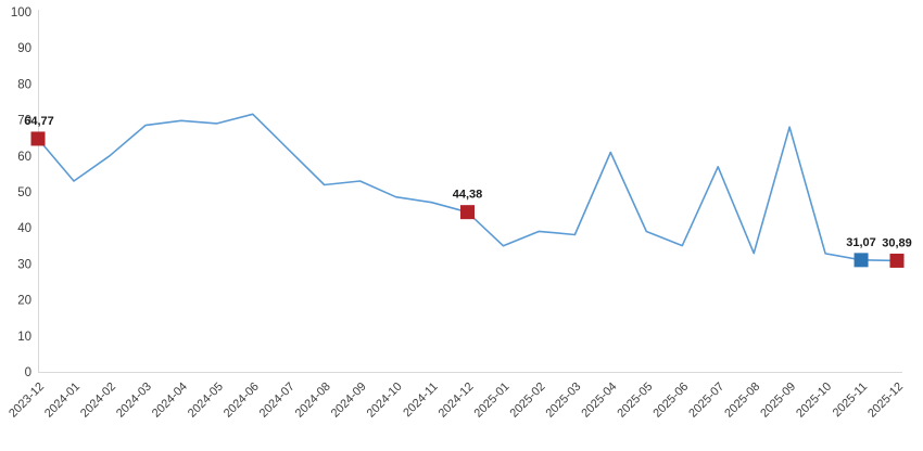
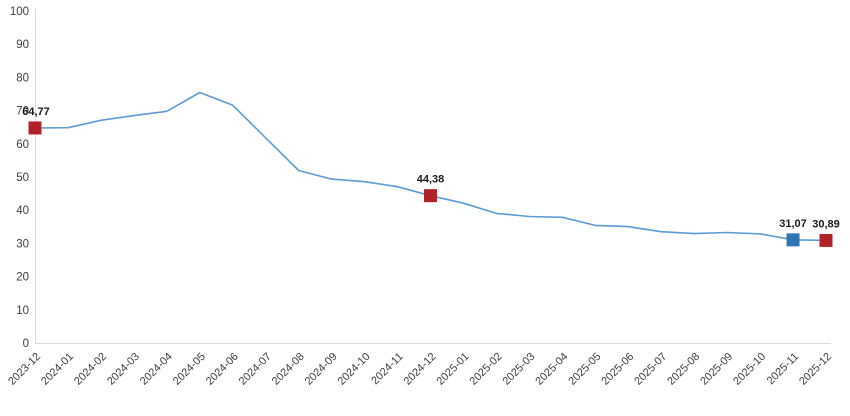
2024-01: 53 -> 65
2024-02: 60 -> 67
2024-05: 69 -> 75
2024-09: 53 -> 49
2025-01: 35 -> 42
2025-04: 61 -> 38
2025-05: 39 -> 35
2025-07: 57 -> 34
2025-09: 68 -> 33
